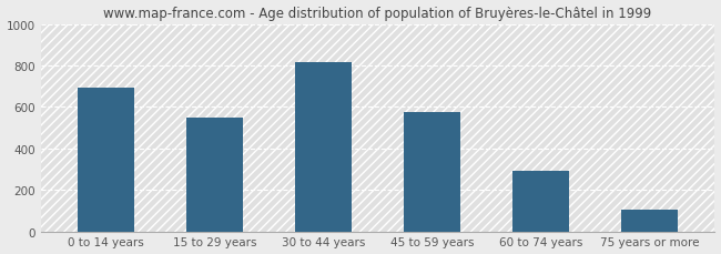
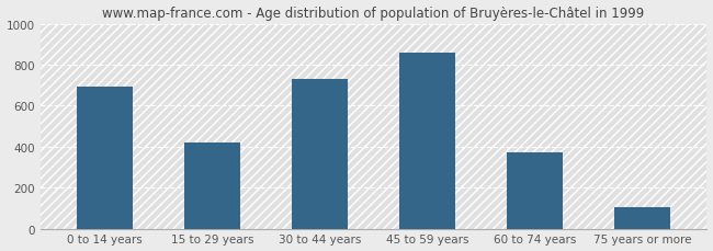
15 to 29 years: 550 -> 420
30 to 44 years: 820 -> 730
45 to 59 years: 580 -> 860
60 to 74 years: 290 -> 370
